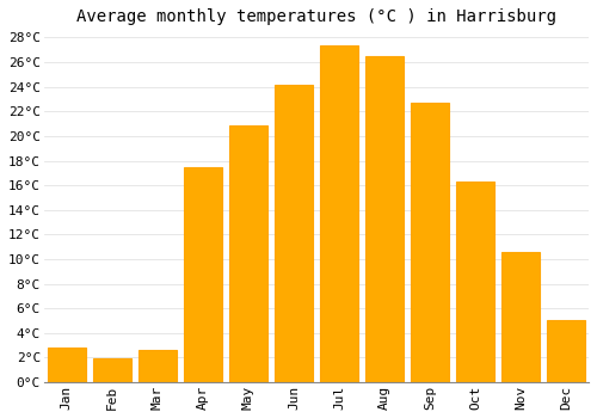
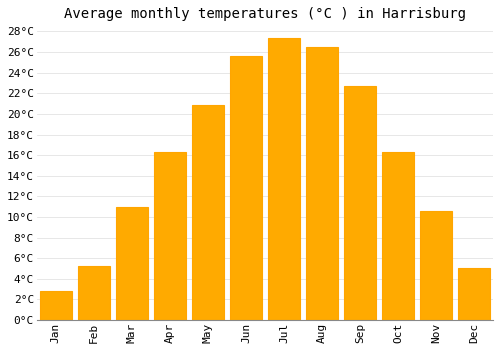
Feb: 1.9°C -> 5.2°C
Mar: 2.6°C -> 11.0°C
Apr: 17.5°C -> 16.3°C
Jun: 24.2°C -> 25.6°C
